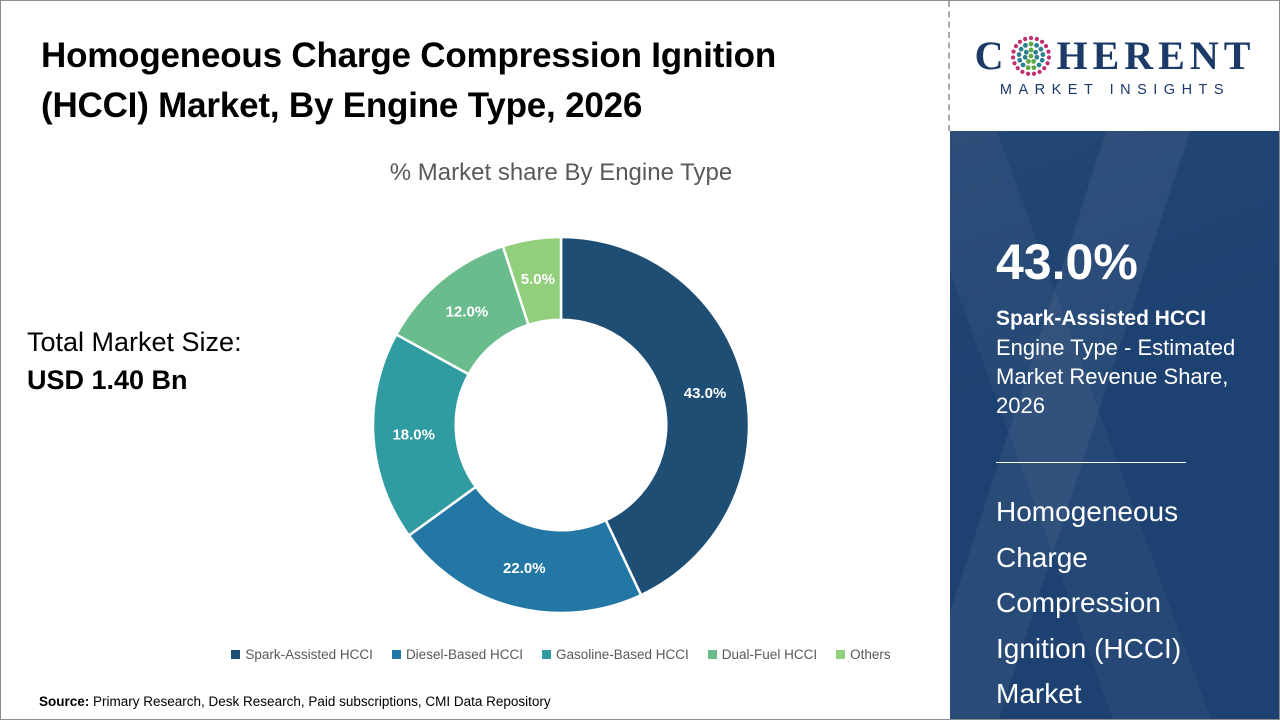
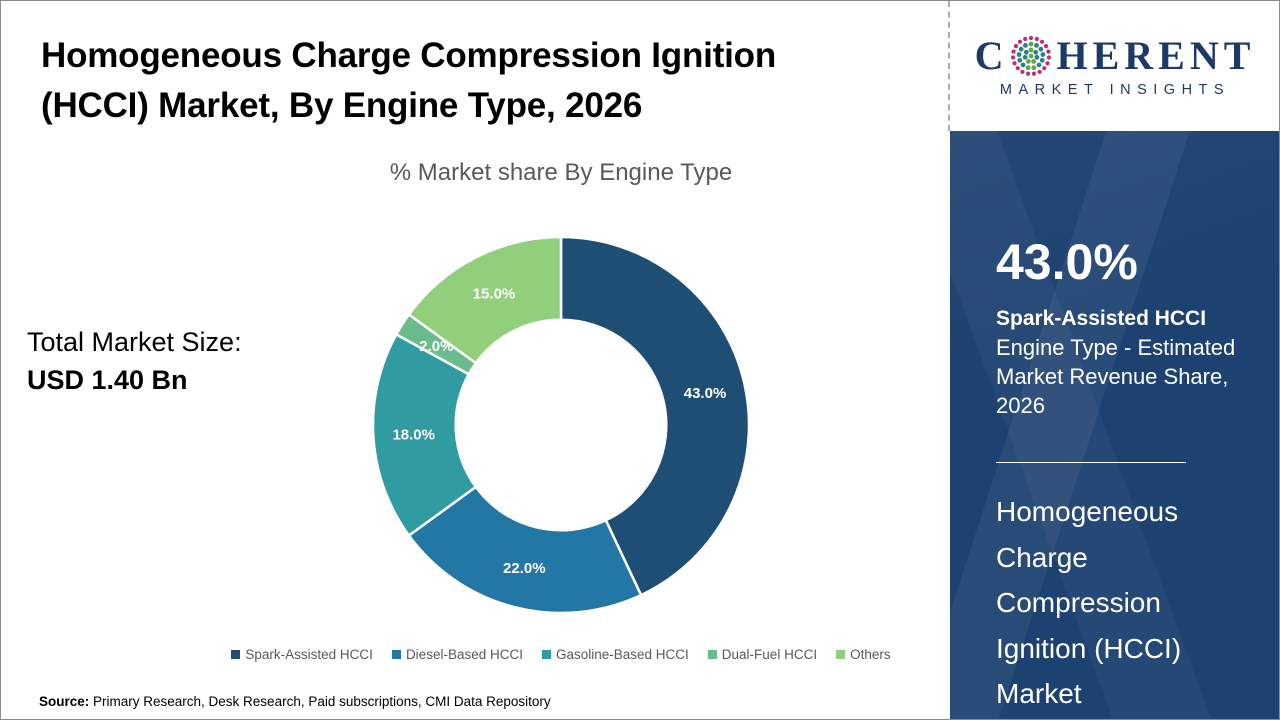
Dual-Fuel HCCI: 12.0% -> 2.0%
Others: 5.0% -> 15.0%
